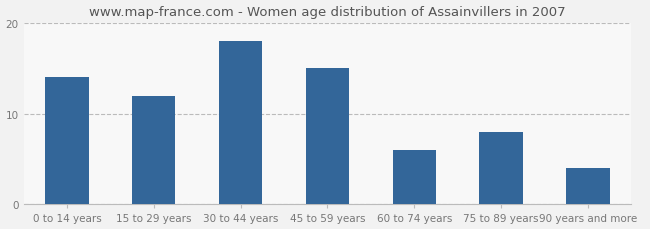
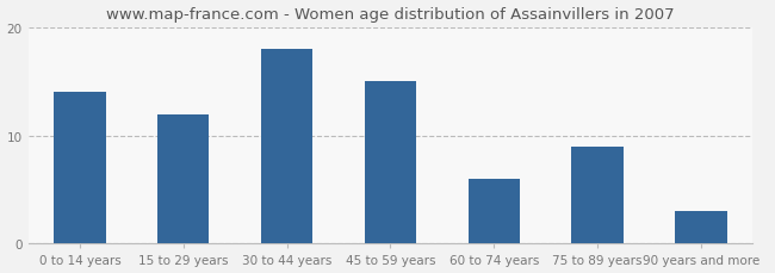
75 to 89 years: 8 -> 9
90 years and more: 4 -> 3
